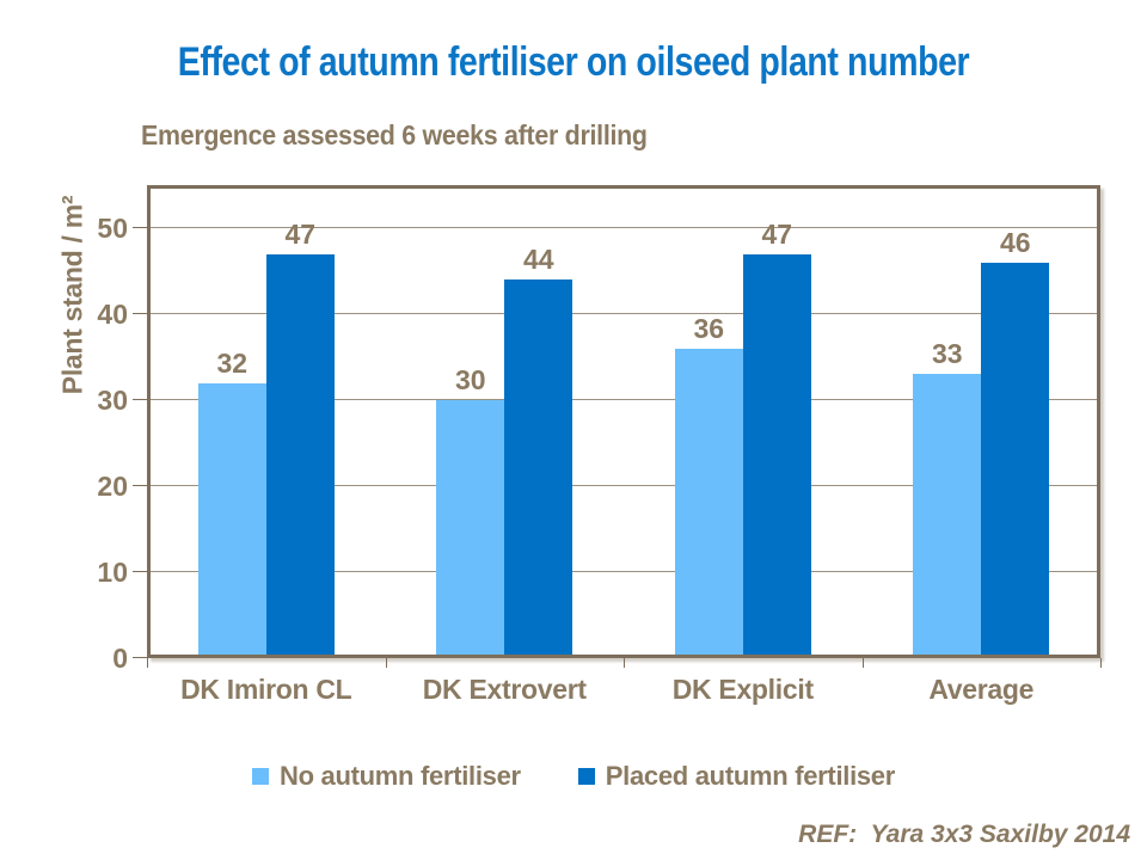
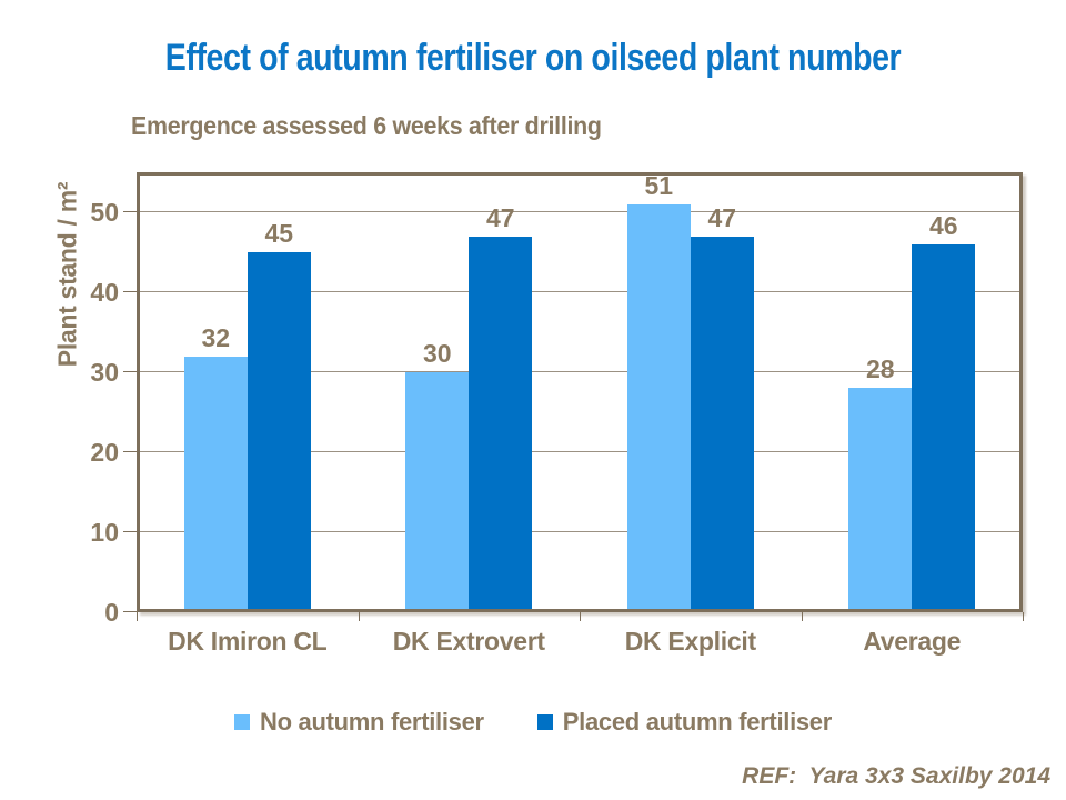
Placed autumn fertiliser/DK Imiron CL: 47 -> 45
Placed autumn fertiliser/DK Extrovert: 44 -> 47
No autumn fertiliser/DK Explicit: 36 -> 51
No autumn fertiliser/Average: 33 -> 28
